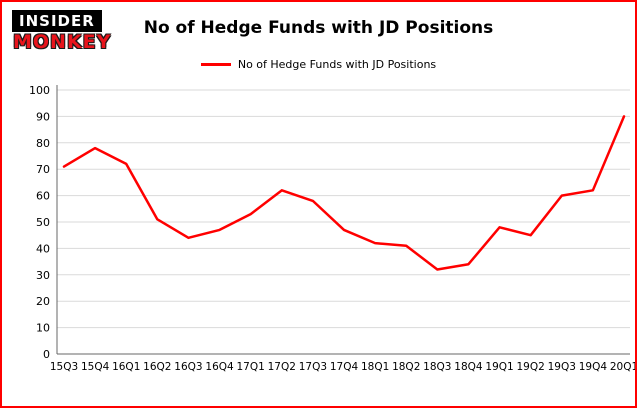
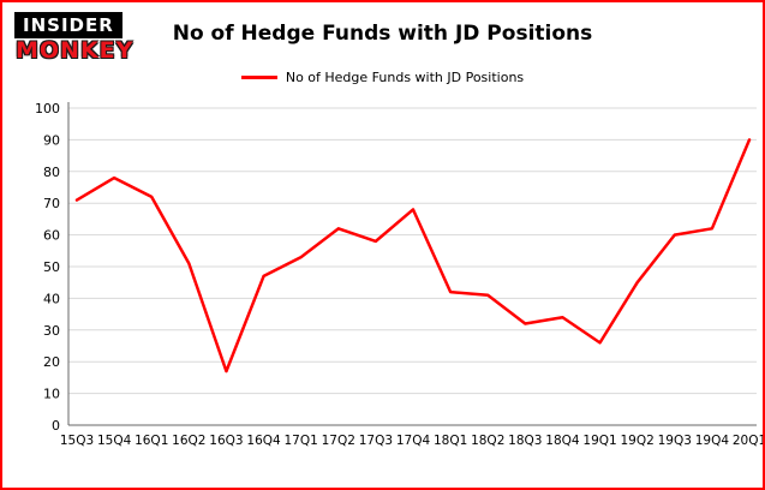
16Q3: 44 -> 17
17Q4: 47 -> 68
19Q1: 48 -> 26
